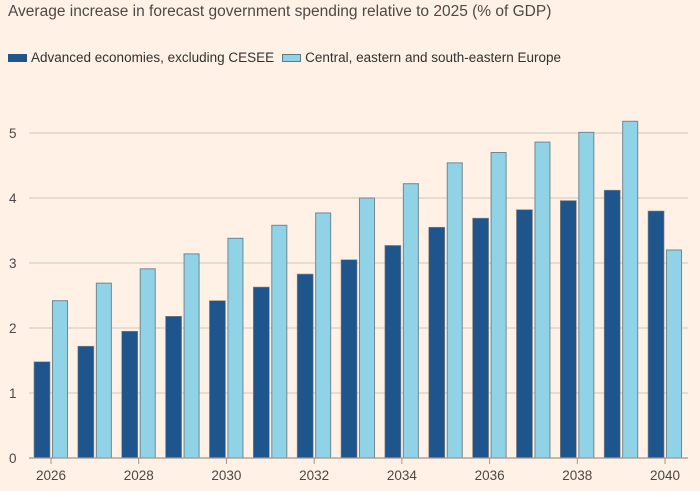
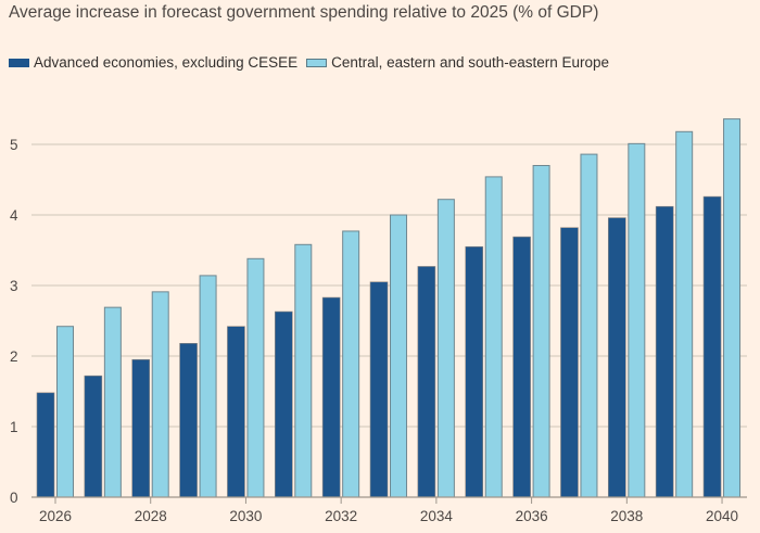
Advanced economies, excluding CESEE/2040: 3.8 -> 4.3
Central, eastern and south-eastern Europe/2040: 3.2 -> 5.4
